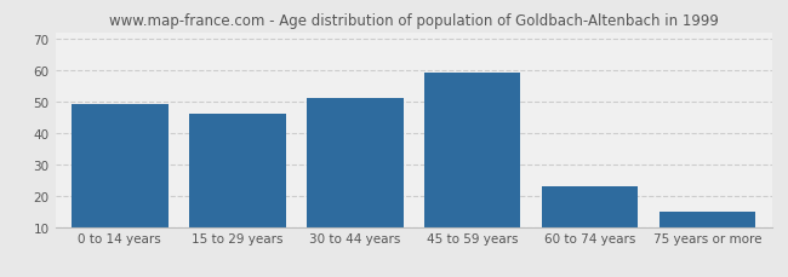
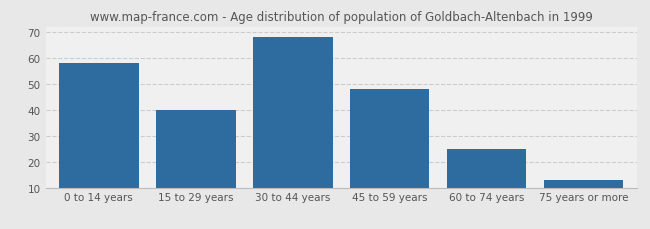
0 to 14 years: 49 -> 58
15 to 29 years: 46 -> 40
30 to 44 years: 51 -> 68
45 to 59 years: 59 -> 48
60 to 74 years: 23 -> 25
75 years or more: 15 -> 13
